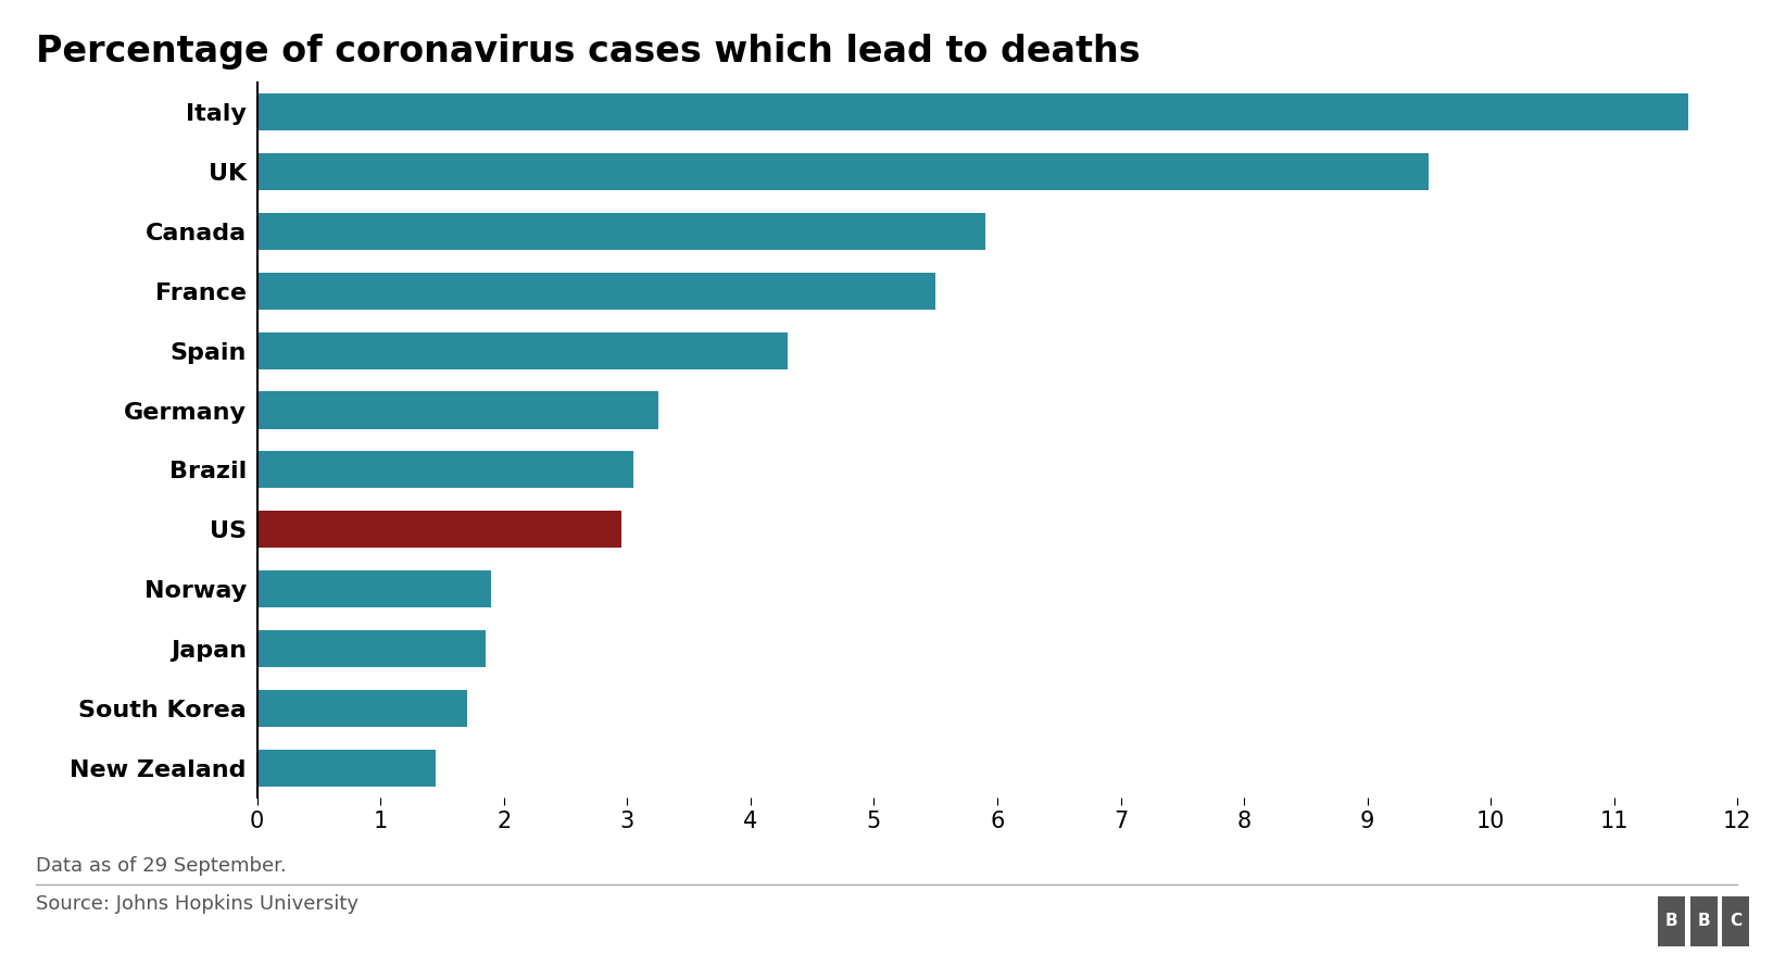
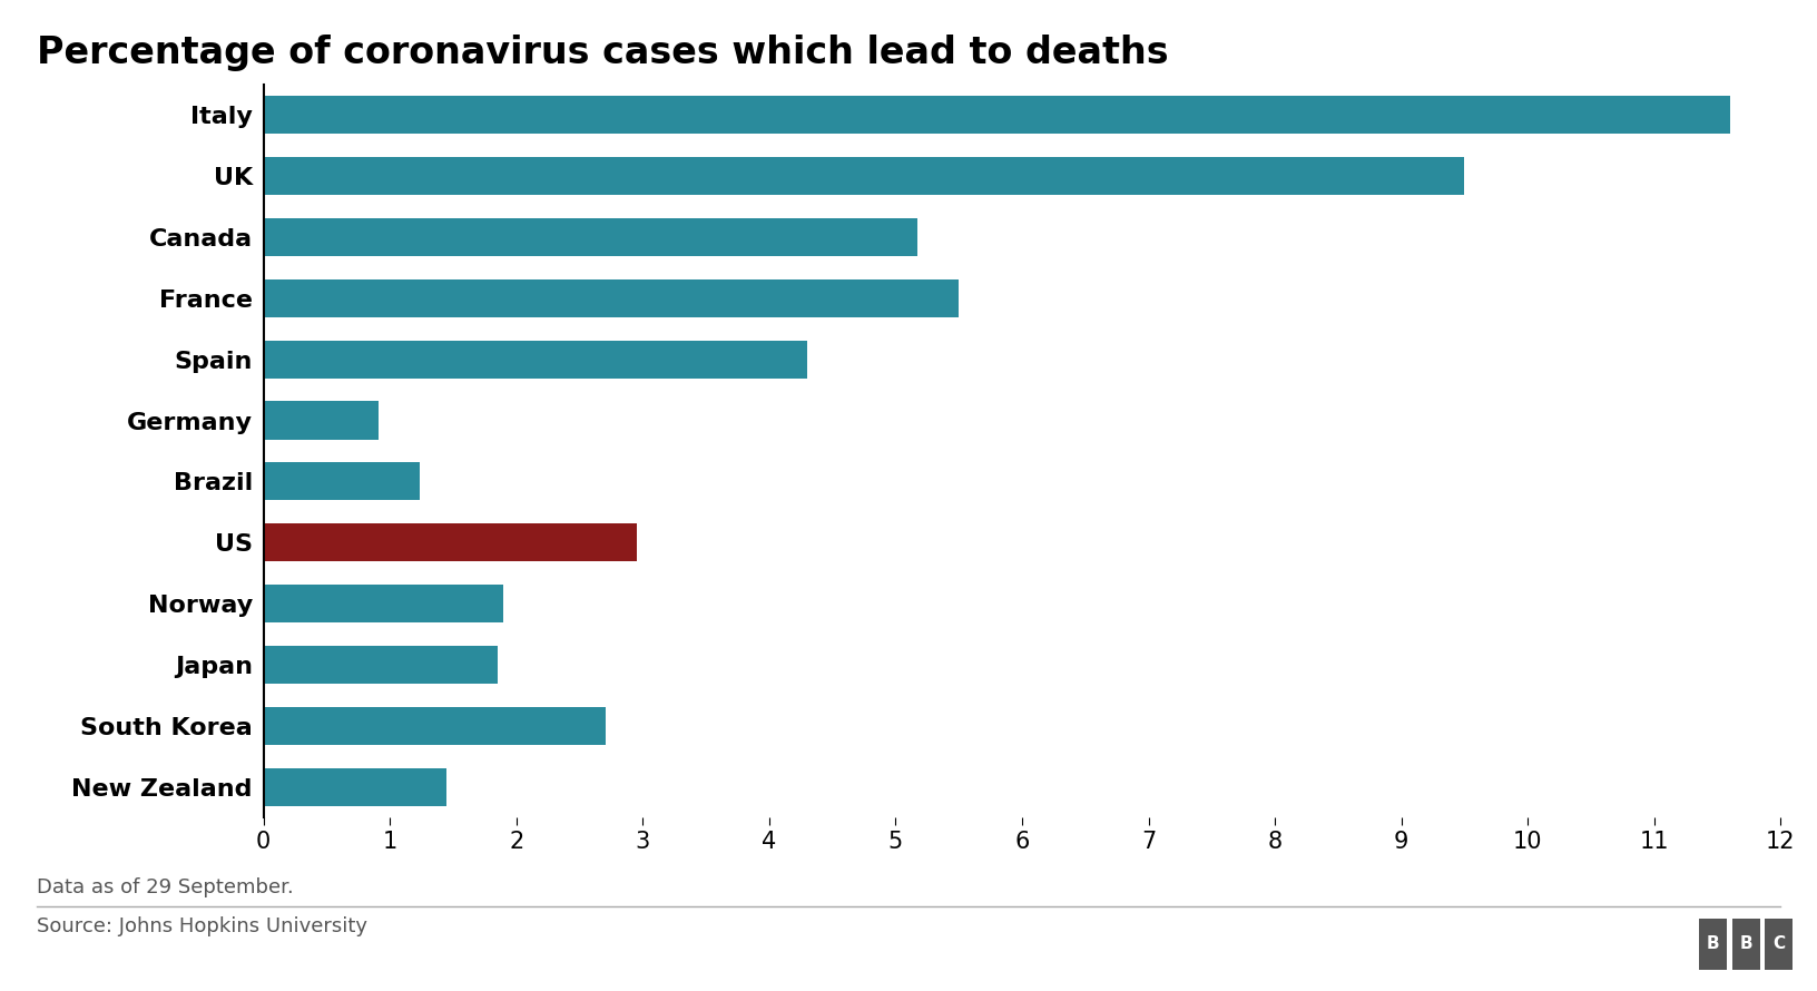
Canada: 5.90 -> 5.17
Germany: 3.25 -> 0.91
Brazil: 3.05 -> 1.24
South Korea: 1.70 -> 2.71
